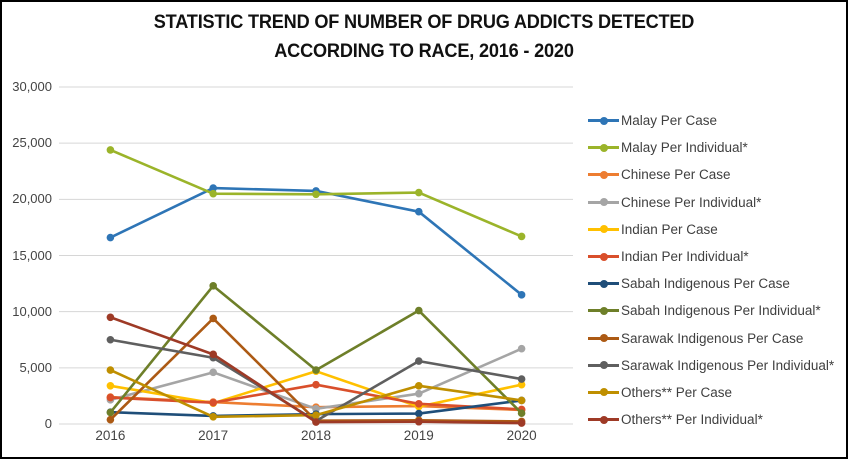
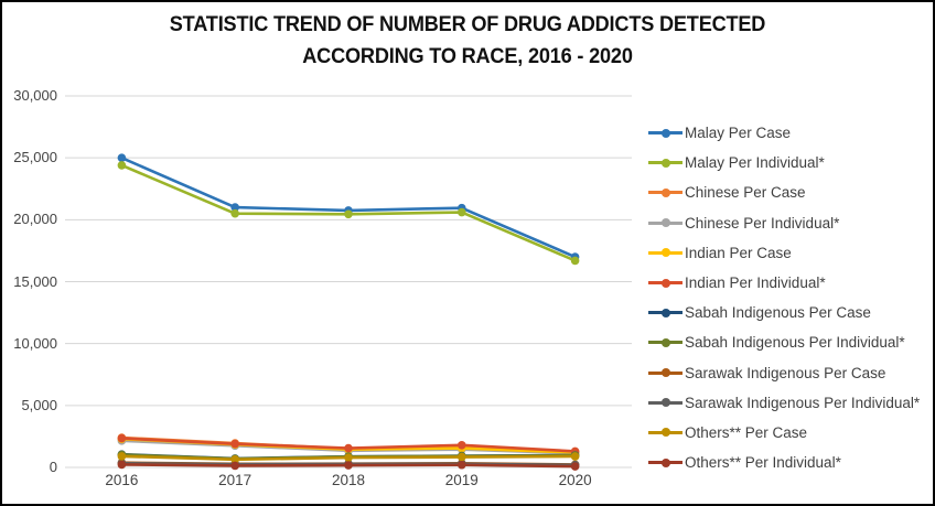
Malay Per Case/2016: 16600 -> 25000
Indian Per Case/2016: 3400 -> 2300
Sarawak Indigenous Per Individual*/2016: 7500 -> 300
Others** Per Case/2016: 4800 -> 900
Others** Per Individual*/2016: 9500 -> 200
Chinese Per Individual*/2017: 4600 -> 1800
Sabah Indigenous Per Individual*/2017: 12300 -> 700
Sarawak Indigenous Per Case/2017: 9400 -> 300
Sarawak Indigenous Per Individual*/2017: 5900 -> 200
Others** Per Individual*/2017: 6200 -> 100
Indian Per Case/2018: 4700 -> 1400
Indian Per Individual*/2018: 3500 -> 1600
Sabah Indigenous Per Individual*/2018: 4800 -> 900
Malay Per Case/2019: 18900 -> 21000
Chinese Per Individual*/2019: 2700 -> 1400
Sabah Indigenous Per Individual*/2019: 10100 -> 900
Sarawak Indigenous Per Individual*/2019: 5600 -> 300
Others** Per Case/2019: 3400 -> 800
Malay Per Case/2020: 11500 -> 17000
Chinese Per Individual*/2020: 6700 -> 1200
Indian Per Case/2020: 3500 -> 1200
Sabah Indigenous Per Case/2020: 2100 -> 1000
Sarawak Indigenous Per Individual*/2020: 4000 -> 200
Others** Per Case/2020: 2100 -> 900
